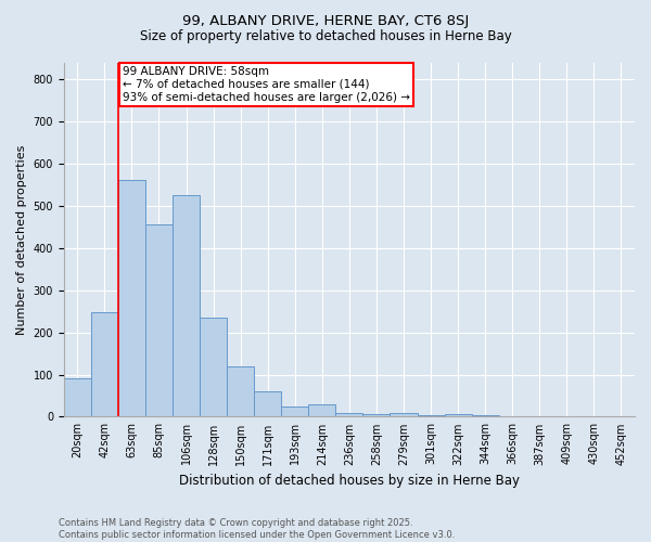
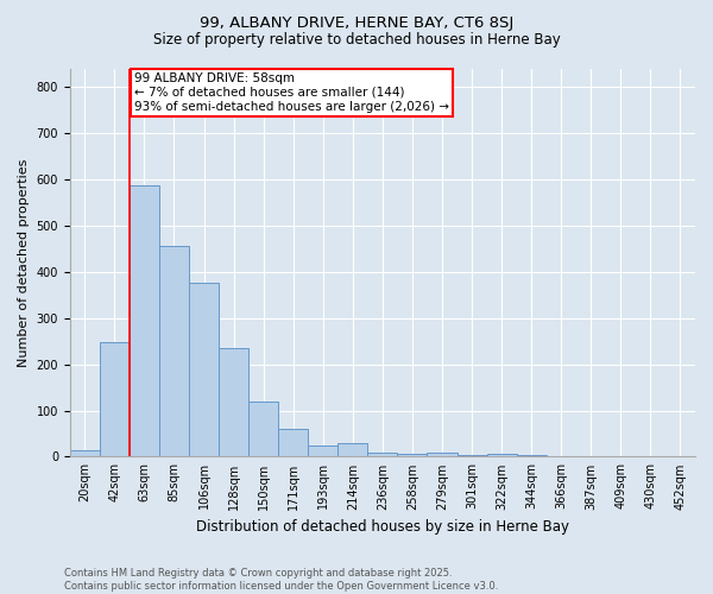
20sqm: 90 -> 14
63sqm: 560 -> 588
106sqm: 525 -> 376
